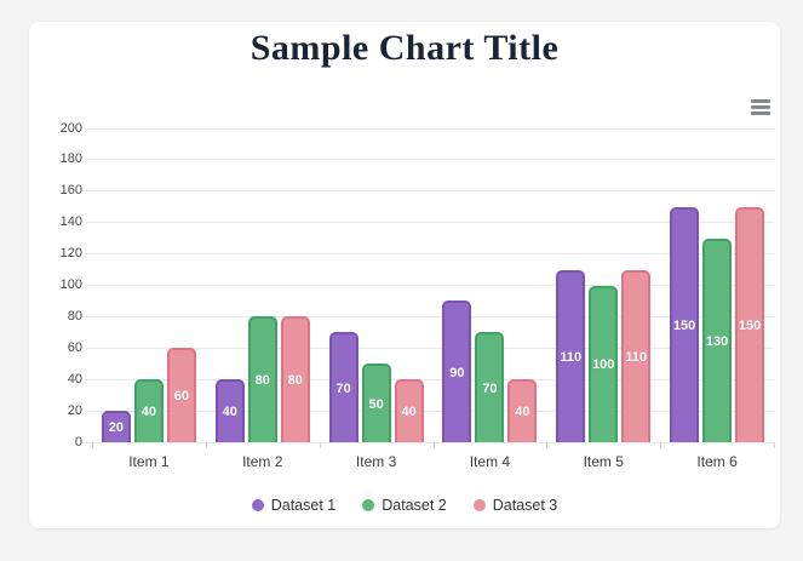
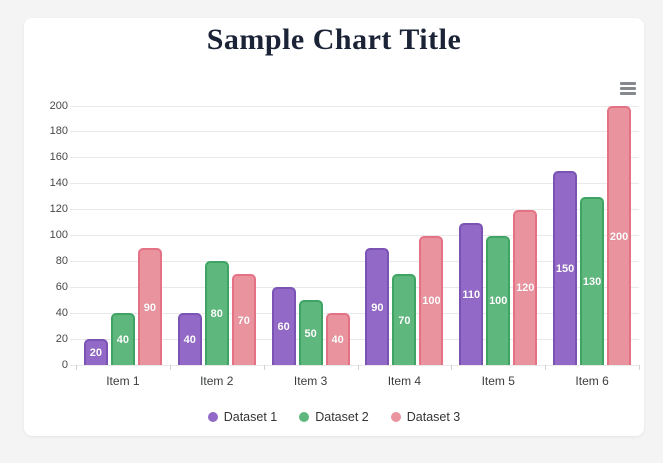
Dataset 3/Item 1: 60 -> 90
Dataset 3/Item 2: 80 -> 70
Dataset 1/Item 3: 70 -> 60
Dataset 3/Item 4: 40 -> 100
Dataset 3/Item 5: 110 -> 120
Dataset 3/Item 6: 150 -> 200
